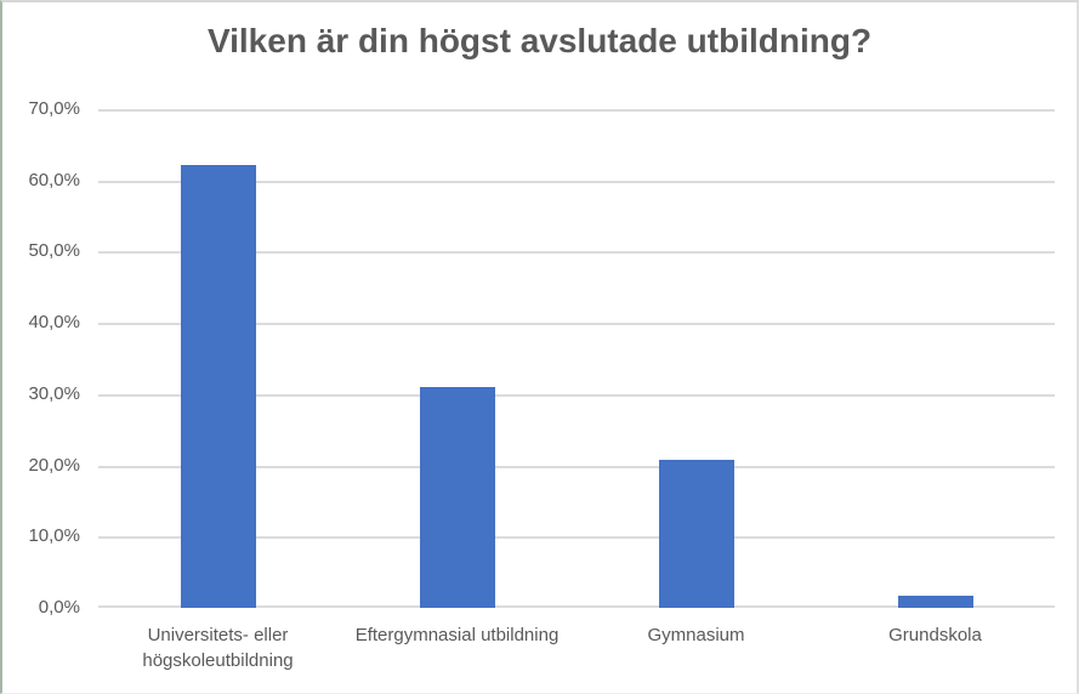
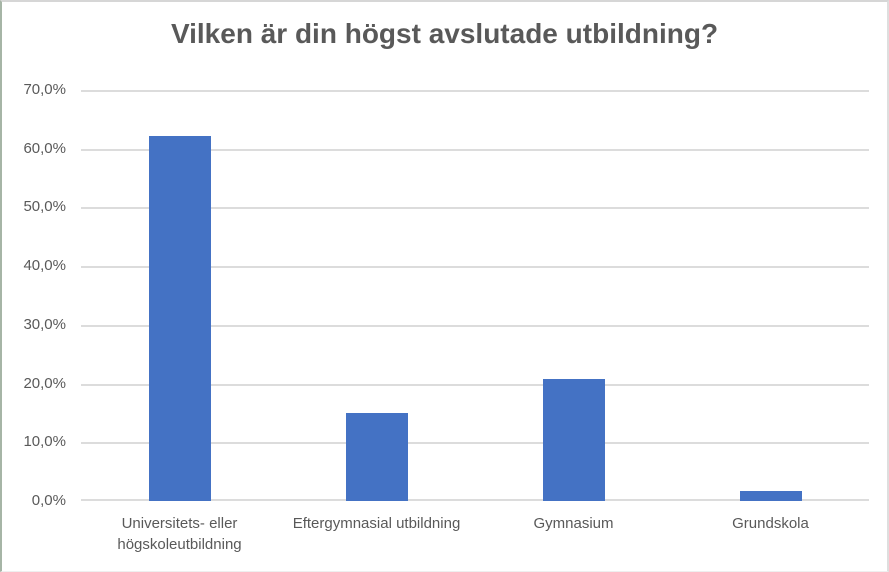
Eftergymnasial utbildning: 31% -> 15%
